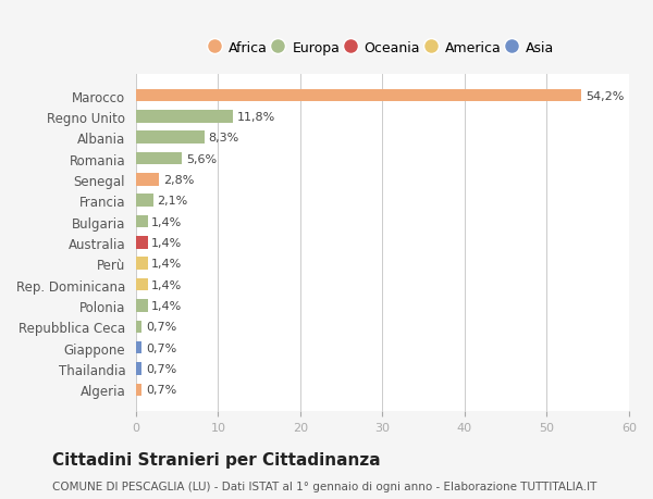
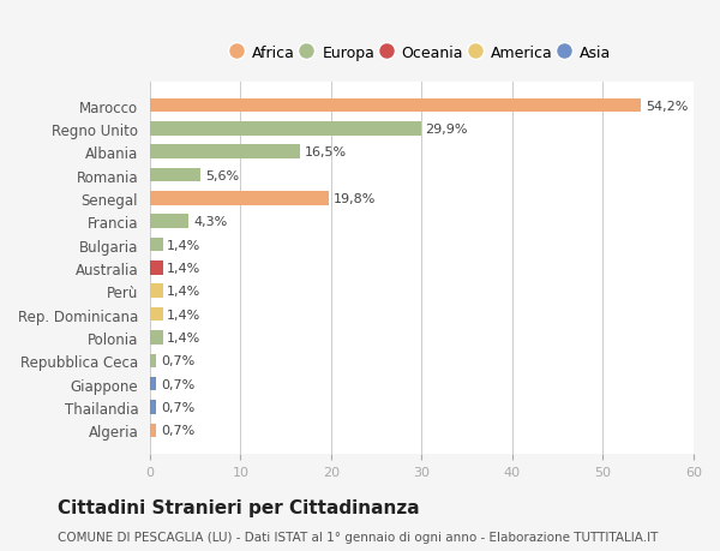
Regno Unito: 11,8% -> 29,9%
Albania: 8,3% -> 16,5%
Senegal: 2,8% -> 19,8%
Francia: 2,1% -> 4,3%
